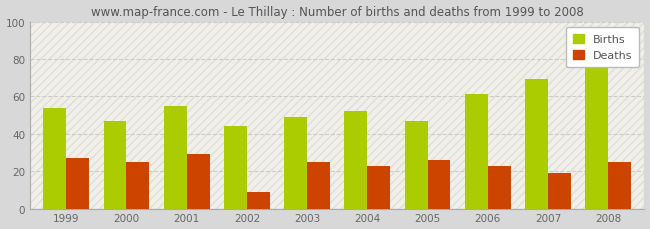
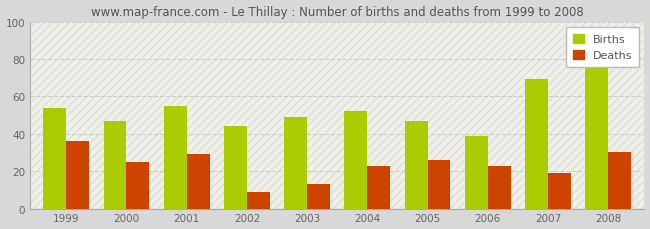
Deaths/1999: 27 -> 36
Deaths/2003: 25 -> 13
Births/2006: 61 -> 39
Deaths/2008: 25 -> 30
